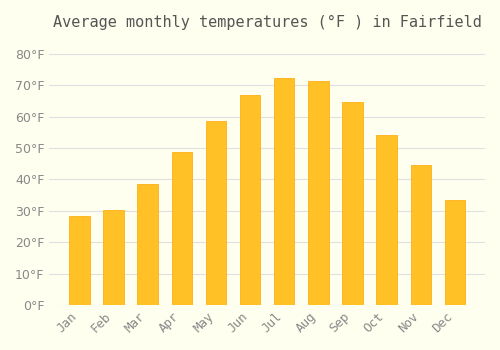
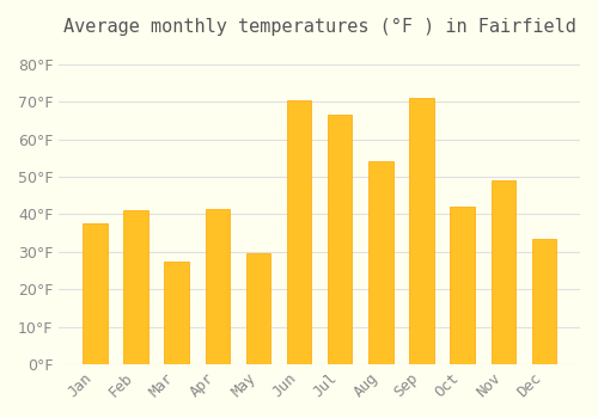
Jan: 28.5°F -> 37.5°F
Feb: 30.3°F -> 41.0°F
Mar: 38.7°F -> 27.5°F
Apr: 48.7°F -> 41.5°F
May: 58.7°F -> 29.5°F
Jun: 67.0°F -> 70.5°F
Jul: 72.3°F -> 66.5°F
Aug: 71.2°F -> 54.0°F
Sep: 64.7°F -> 71.0°F
Oct: 54.0°F -> 42.0°F
Nov: 44.5°F -> 49.0°F
